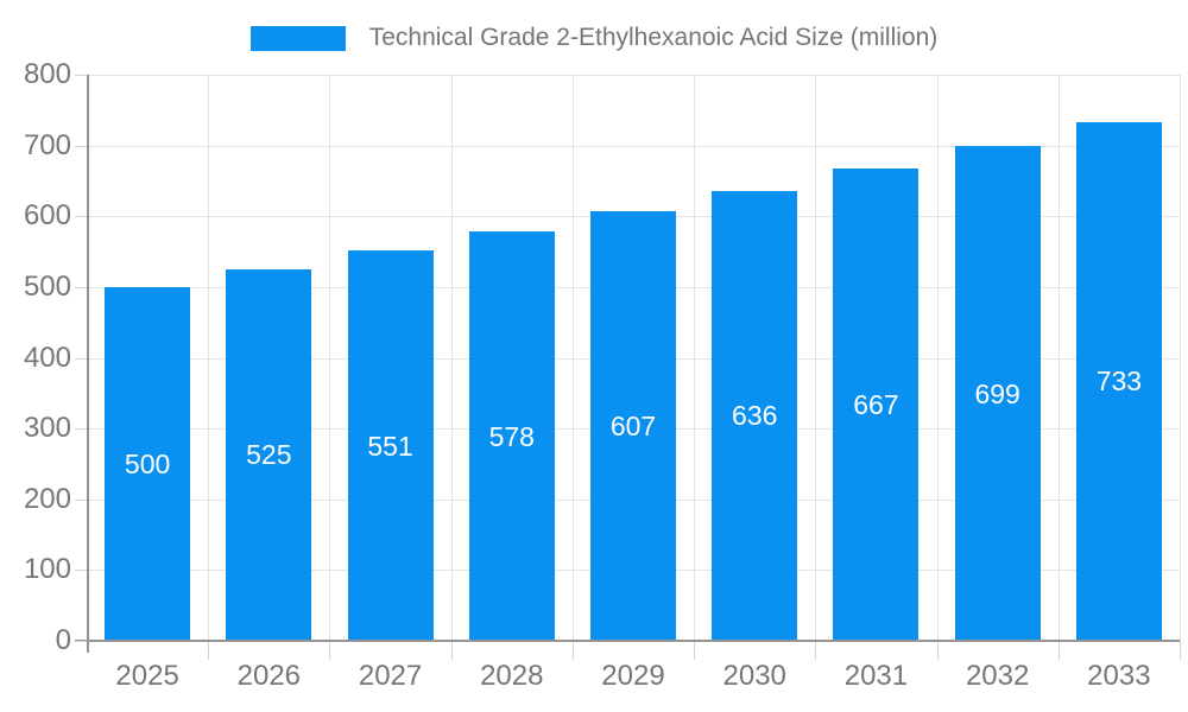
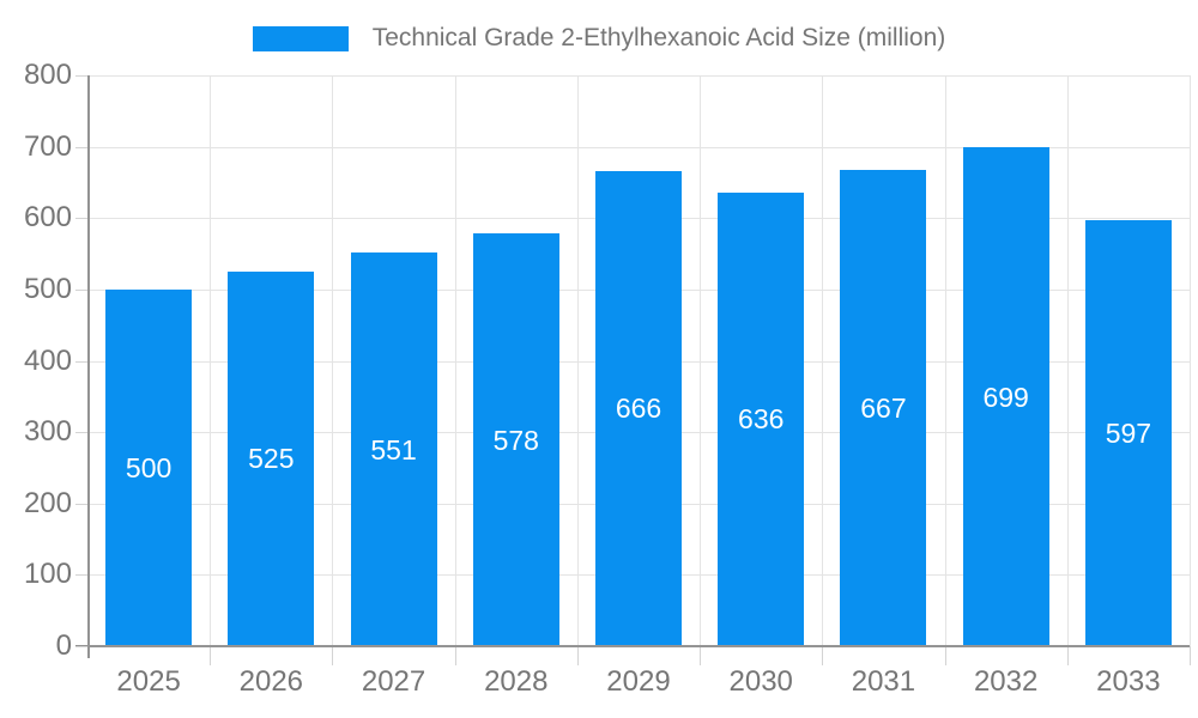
2029: 607 -> 666
2033: 733 -> 597
